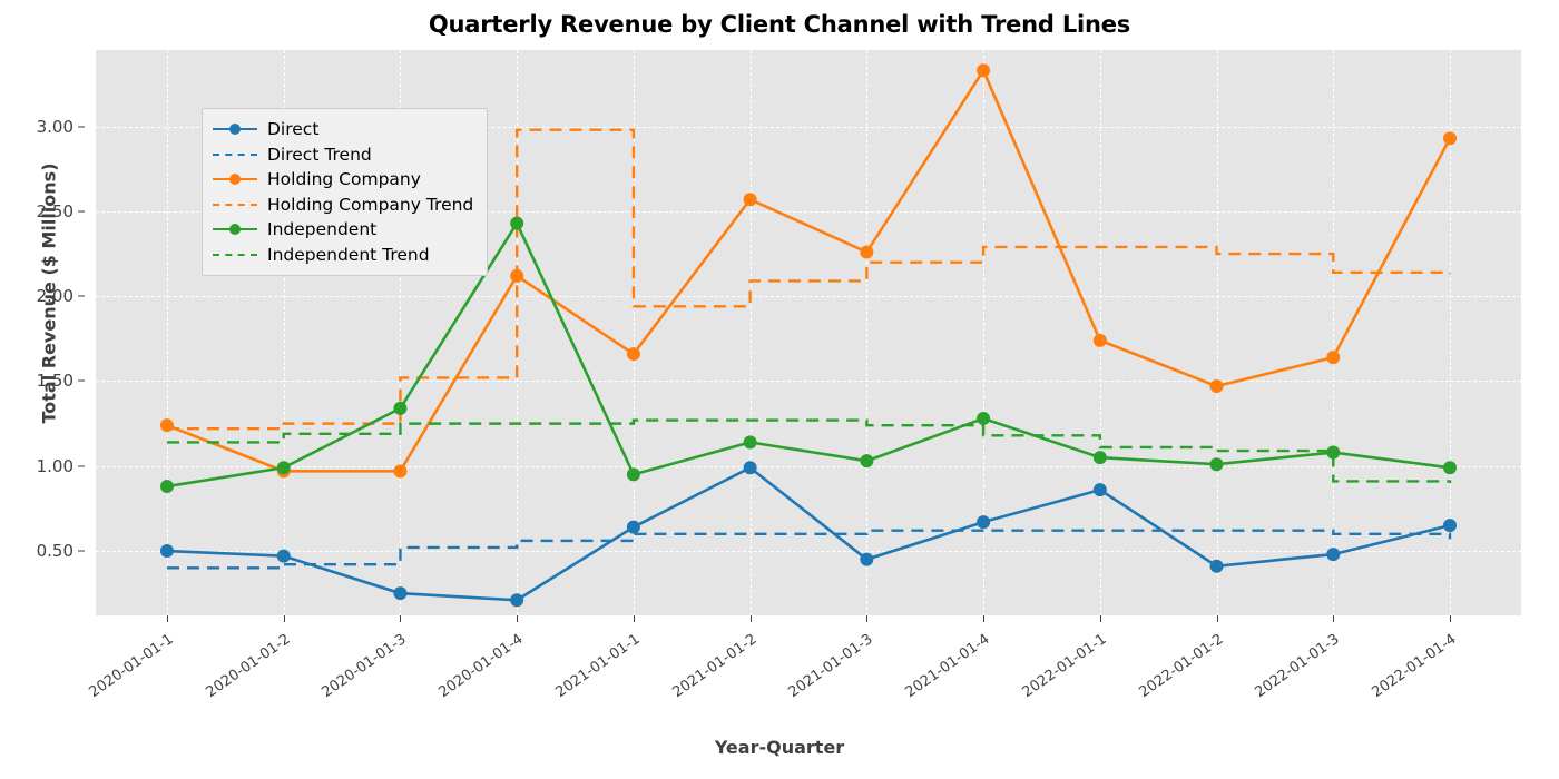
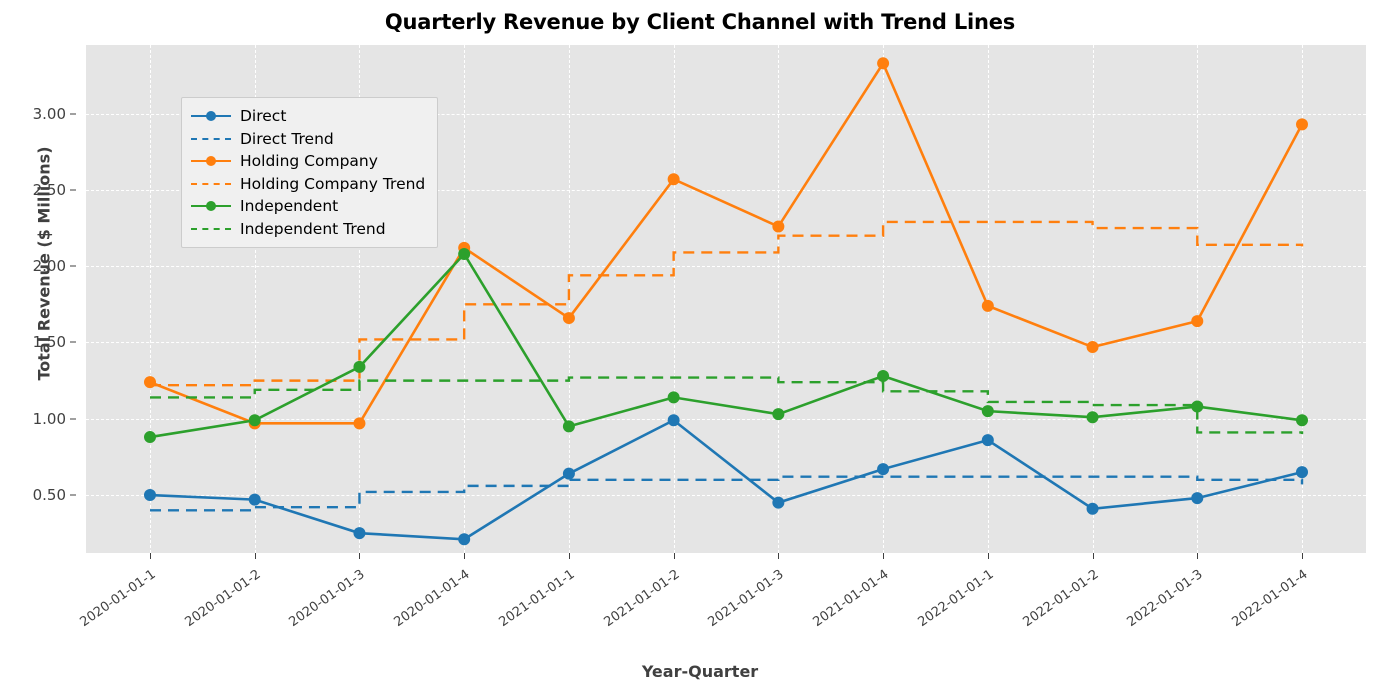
Holding Company Trend/2020-01-01-4: 2.98 -> 1.75
Independent/2020-01-01-4: 2.43 -> 2.08
